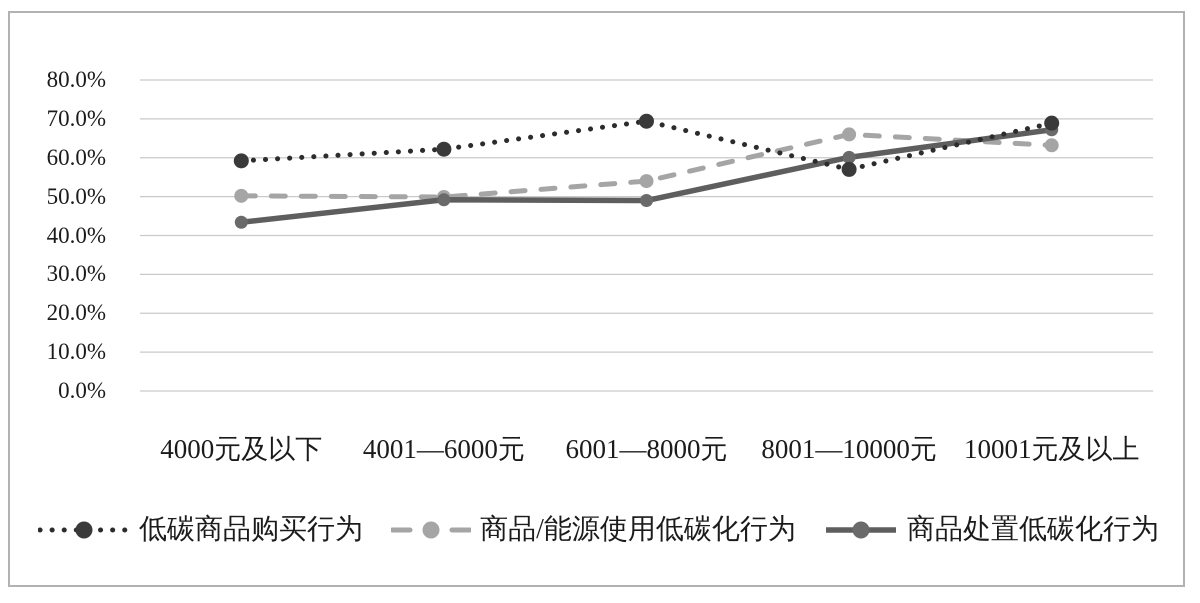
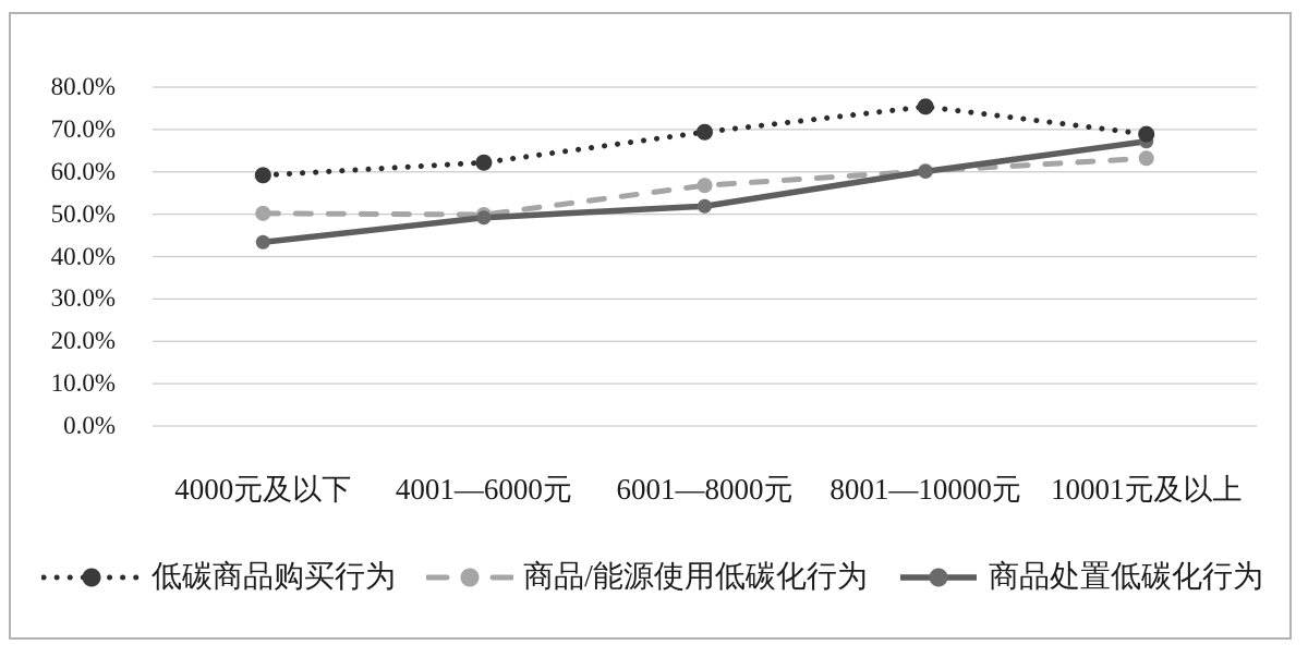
商品/能源使用低碳化行为/6001—8000元: 54% -> 57%
商品处置低碳化行为/6001—8000元: 49% -> 52%
低碳商品购买行为/8001—10000元: 57% -> 75%
商品/能源使用低碳化行为/8001—10000元: 66% -> 60%
